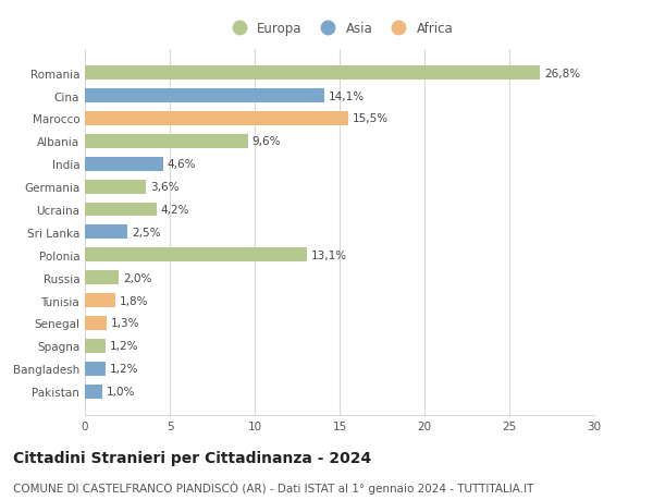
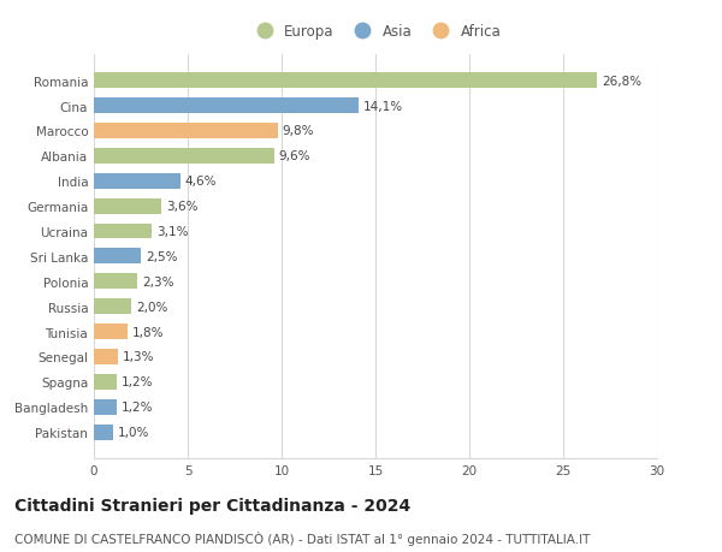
Marocco: 15,5% -> 9,8%
Ucraina: 4,2% -> 3,1%
Polonia: 13,1% -> 2,3%
